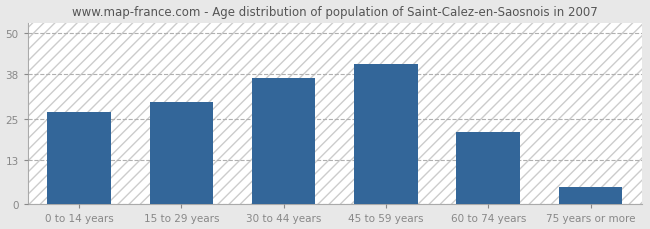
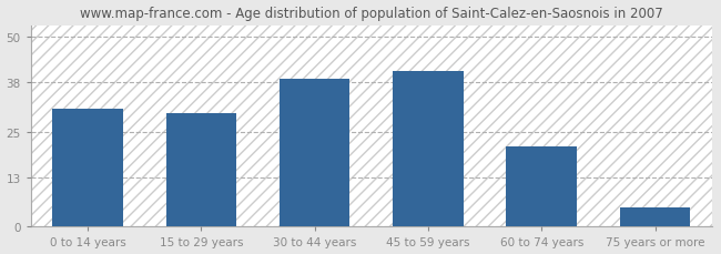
0 to 14 years: 27 -> 31
30 to 44 years: 37 -> 39
